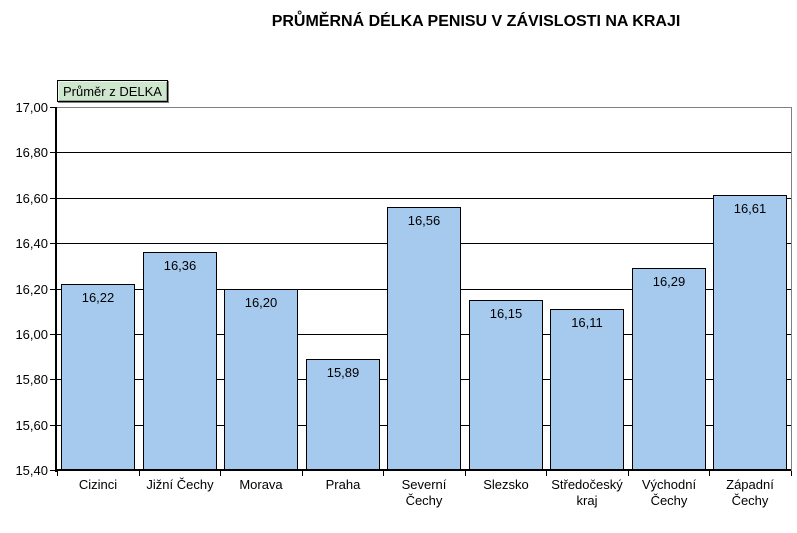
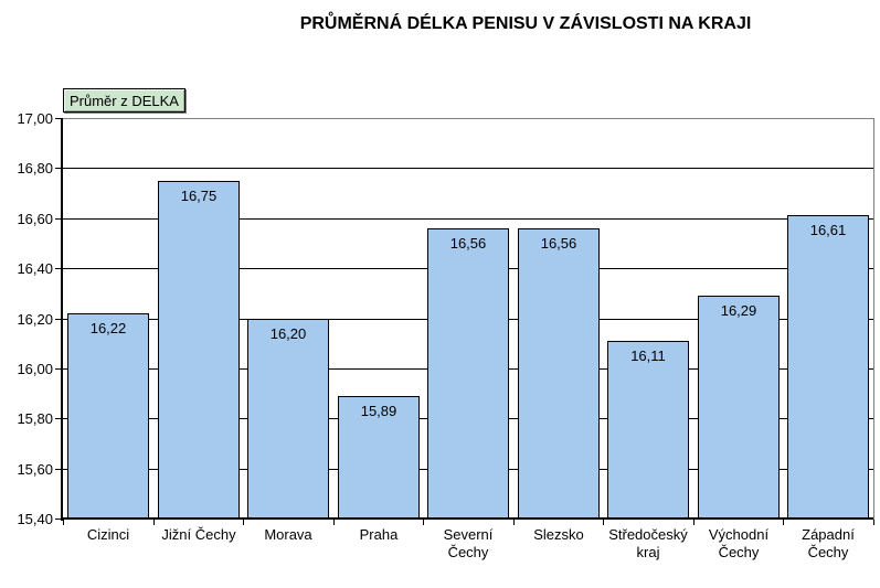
Jižní Čechy: 16,36 -> 16,75
Slezsko: 16,15 -> 16,56
